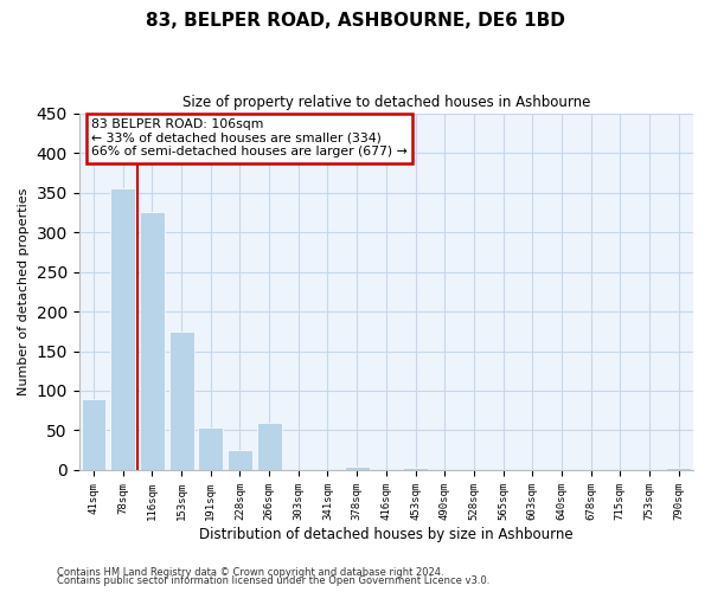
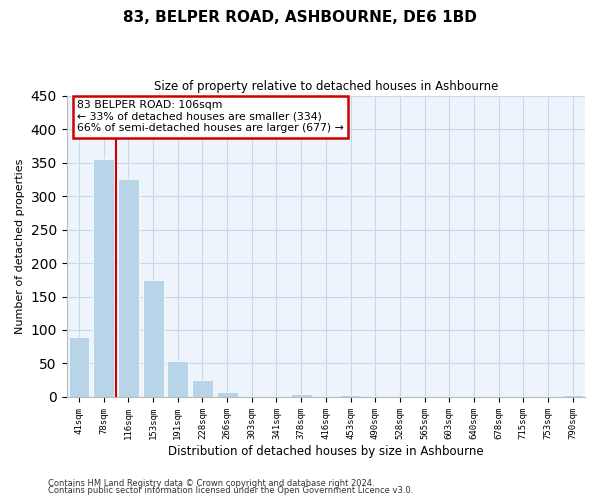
266sqm: 60 -> 8
